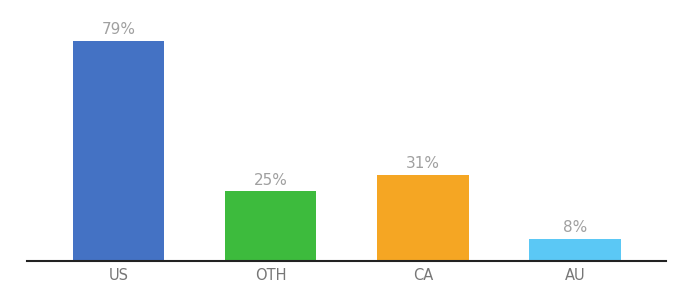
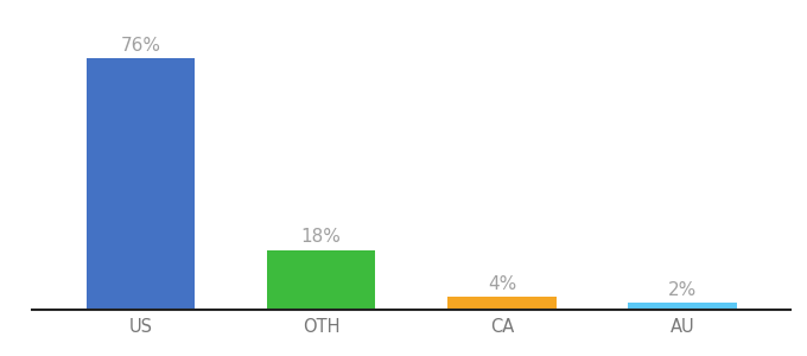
US: 79% -> 76%
OTH: 25% -> 18%
CA: 31% -> 4%
AU: 8% -> 2%
